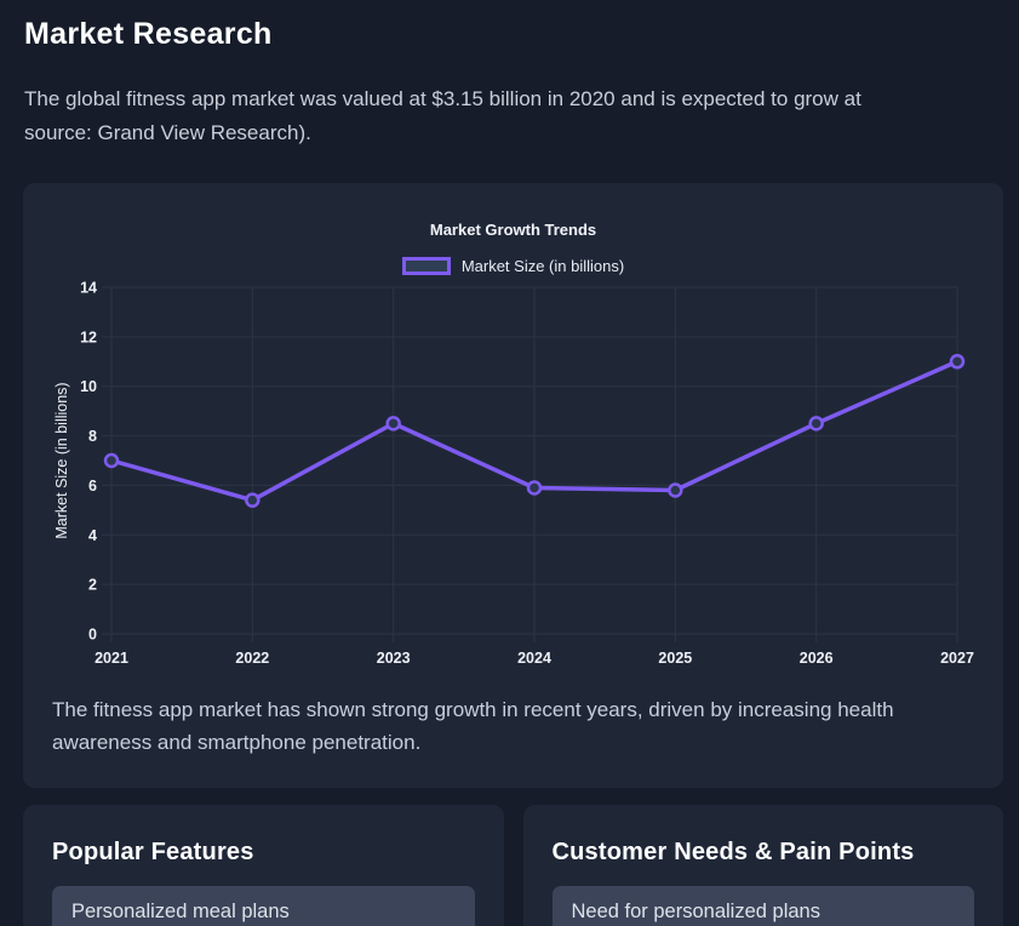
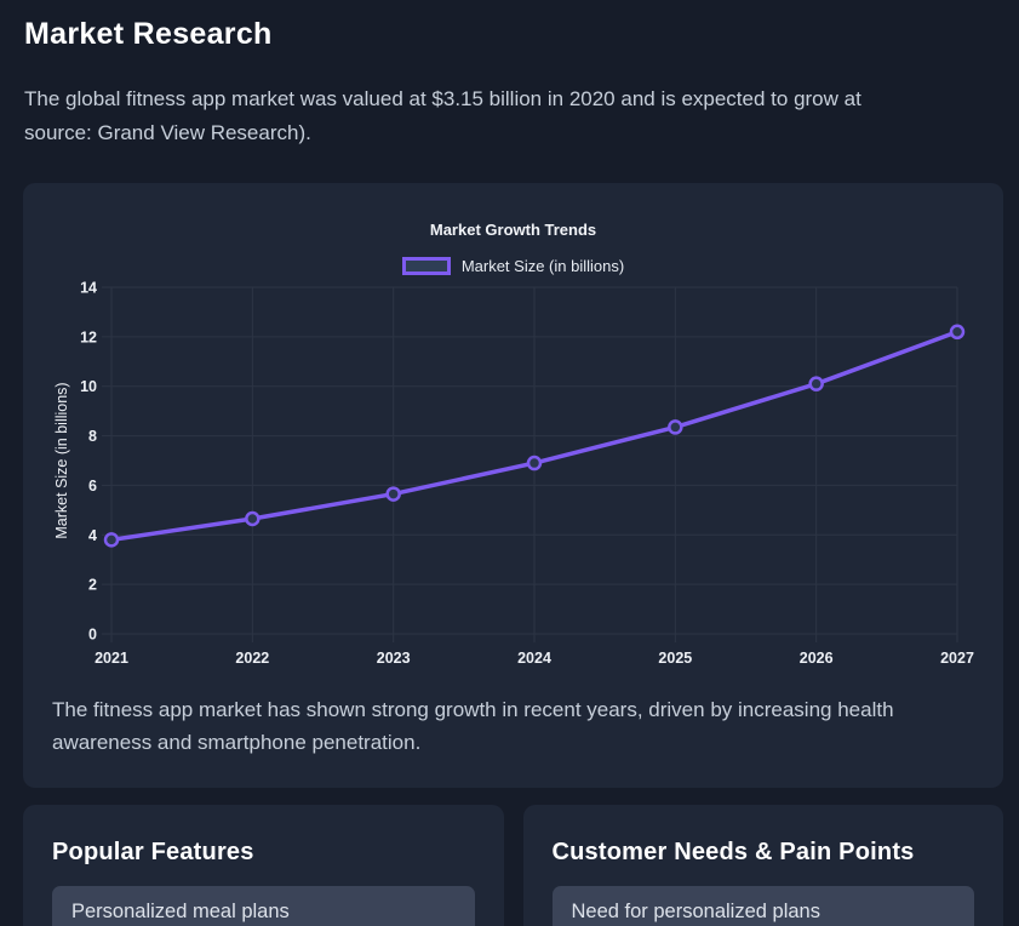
2021: 7.0 -> 3.8
2022: 5.4 -> 4.7
2023: 8.5 -> 5.7
2024: 5.9 -> 6.9
2025: 5.8 -> 8.3
2026: 8.5 -> 10.1
2027: 11.0 -> 12.2
